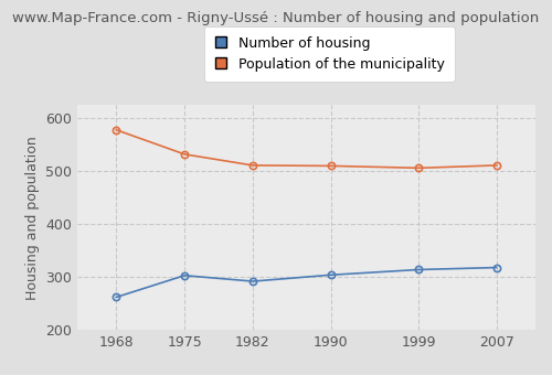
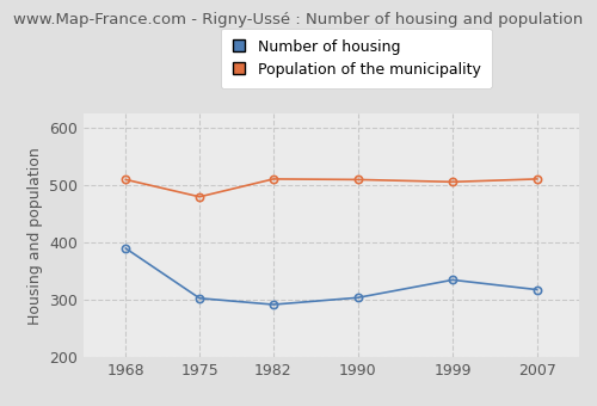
Number of housing/1968: 262 -> 390
Population of the municipality/1968: 578 -> 510
Population of the municipality/1975: 532 -> 480
Number of housing/1999: 314 -> 335
